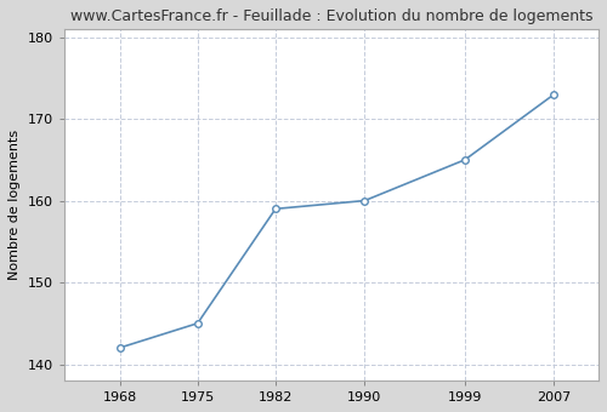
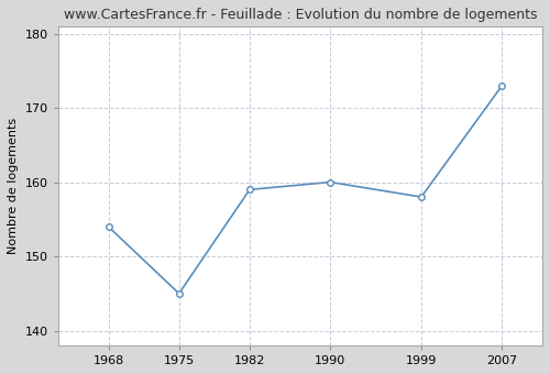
1968: 142 -> 154
1999: 165 -> 158
